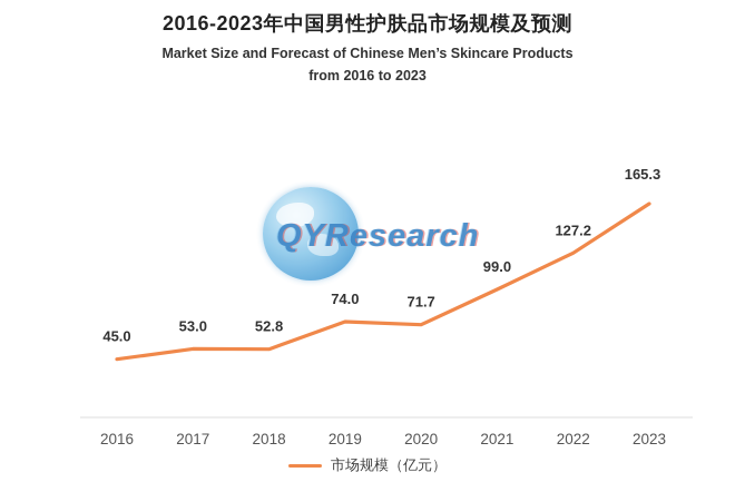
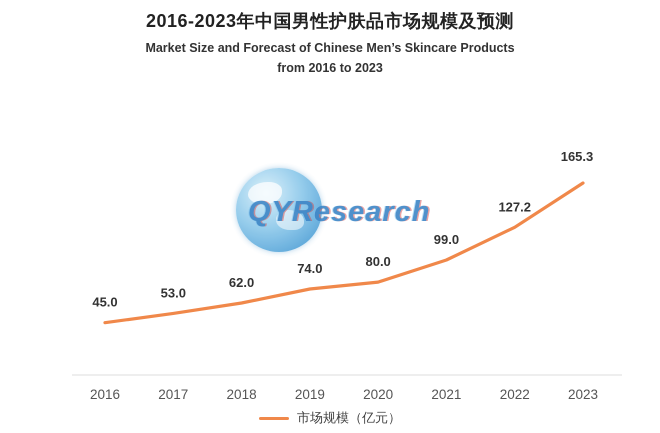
2018: 52.8 -> 62.0
2020: 71.7 -> 80.0
